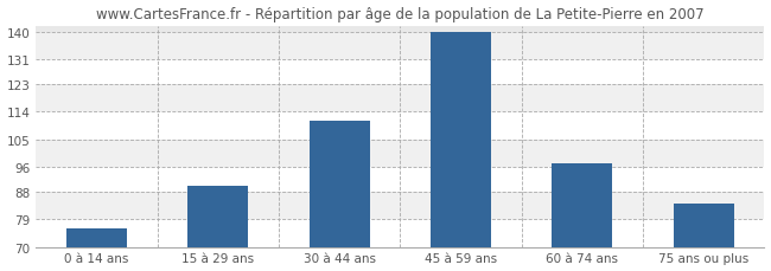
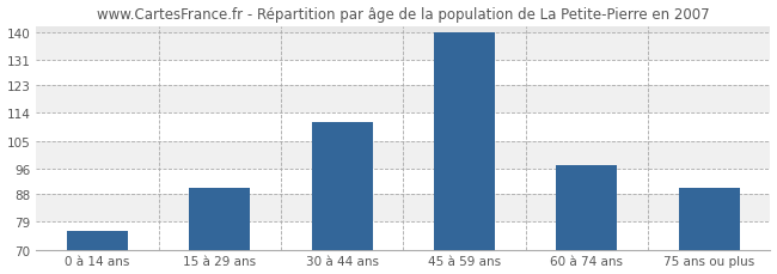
75 ans ou plus: 84 -> 90
